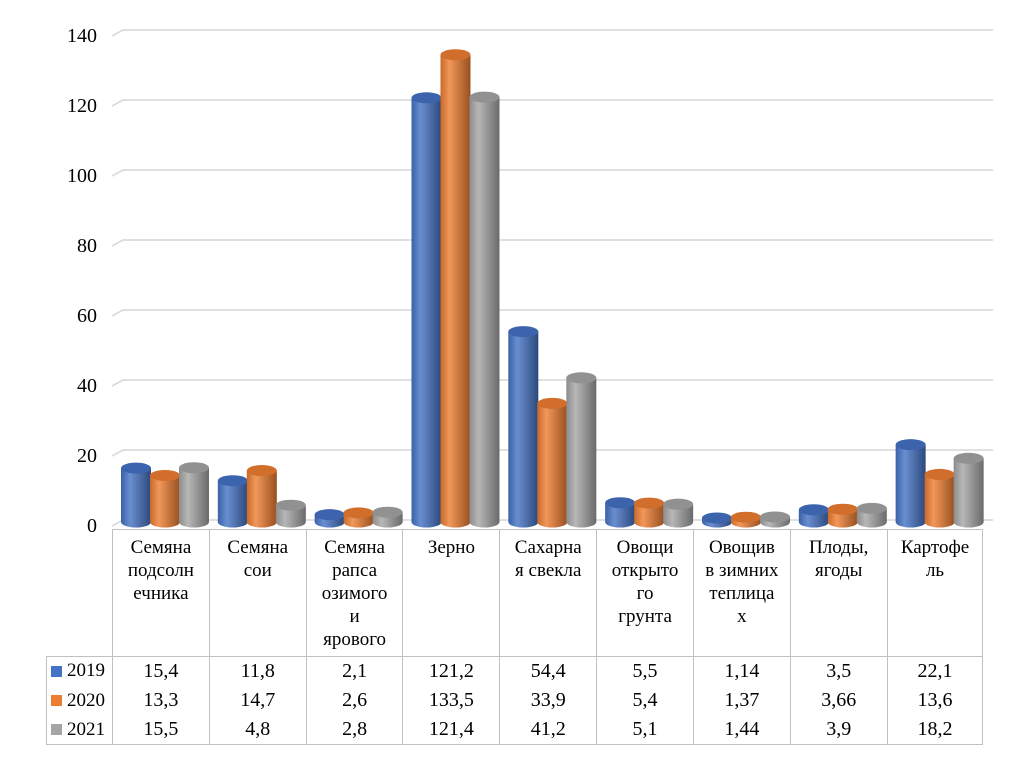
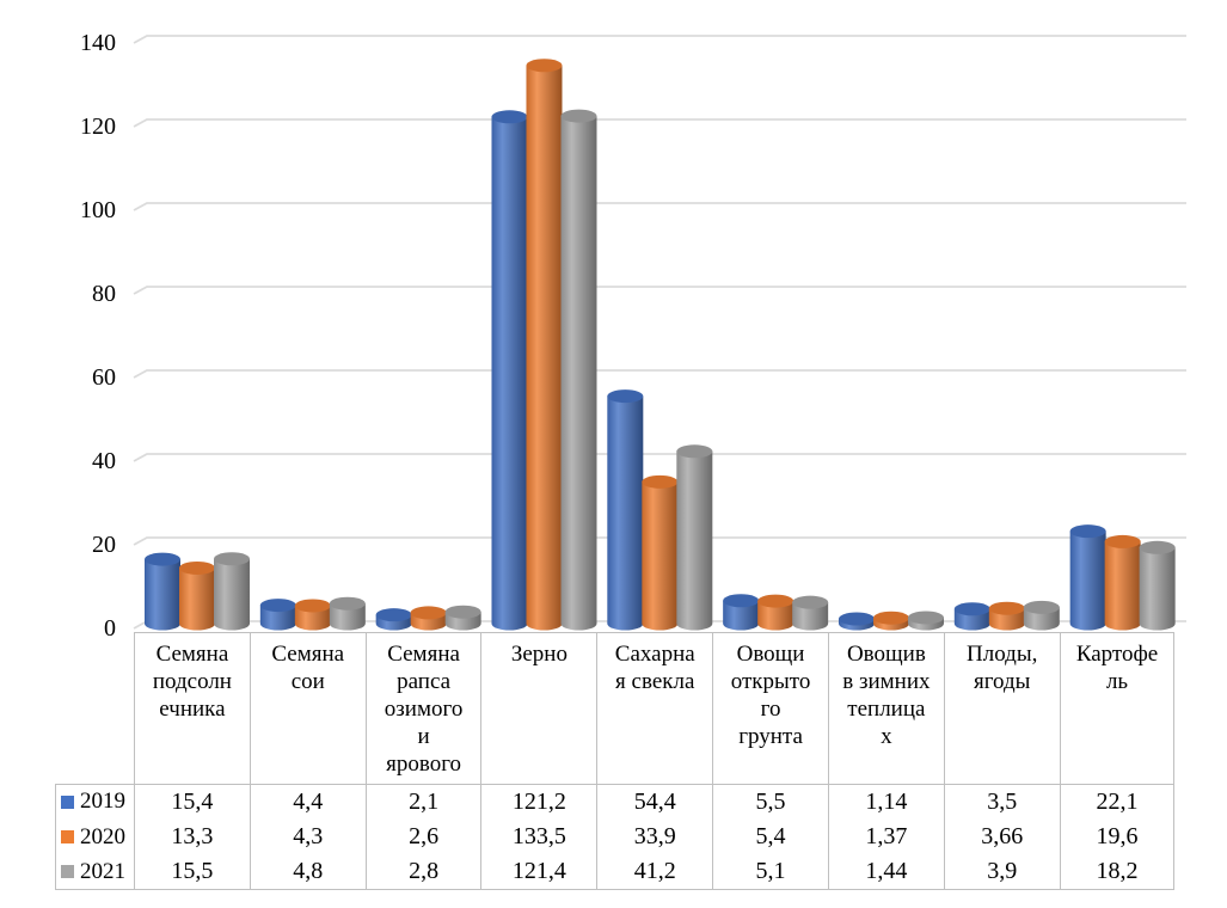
2019/Семяна сои: 11,8 -> 4,4
2020/Семяна сои: 14,7 -> 4,3
2020/Картофель: 13,6 -> 19,6
